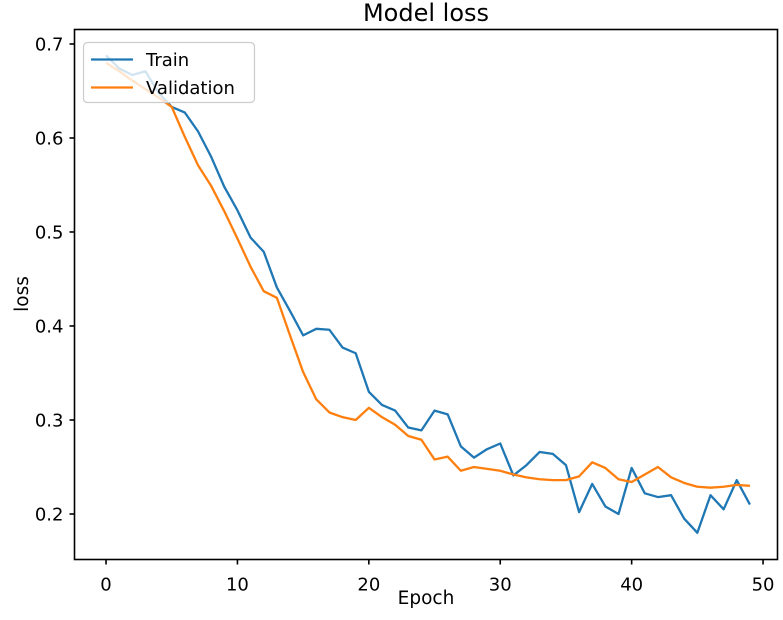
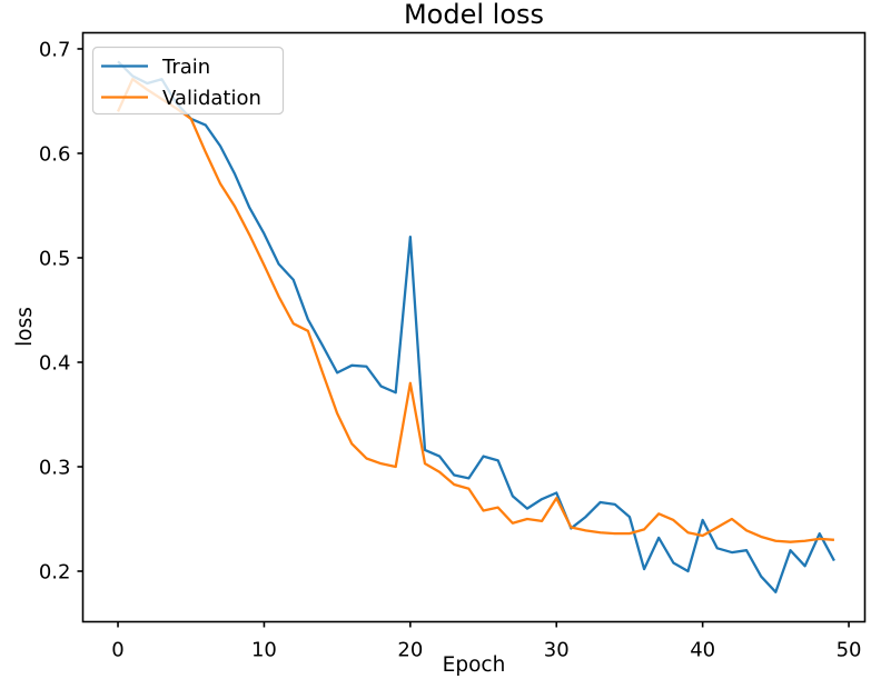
Validation/0: 0.68 -> 0.64
Train/20: 0.33 -> 0.52
Validation/20: 0.31 -> 0.38
Validation/30: 0.25 -> 0.27
